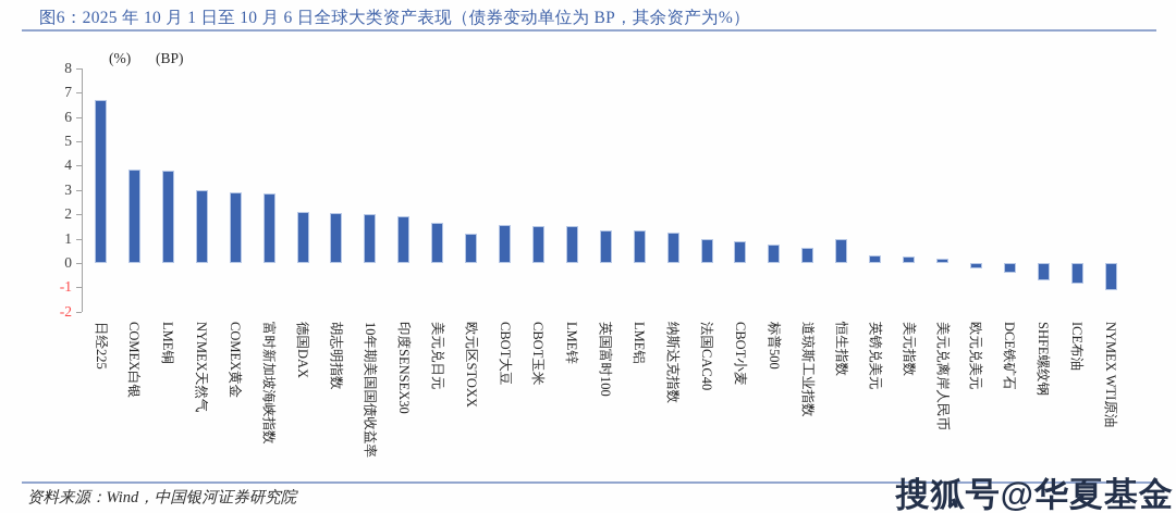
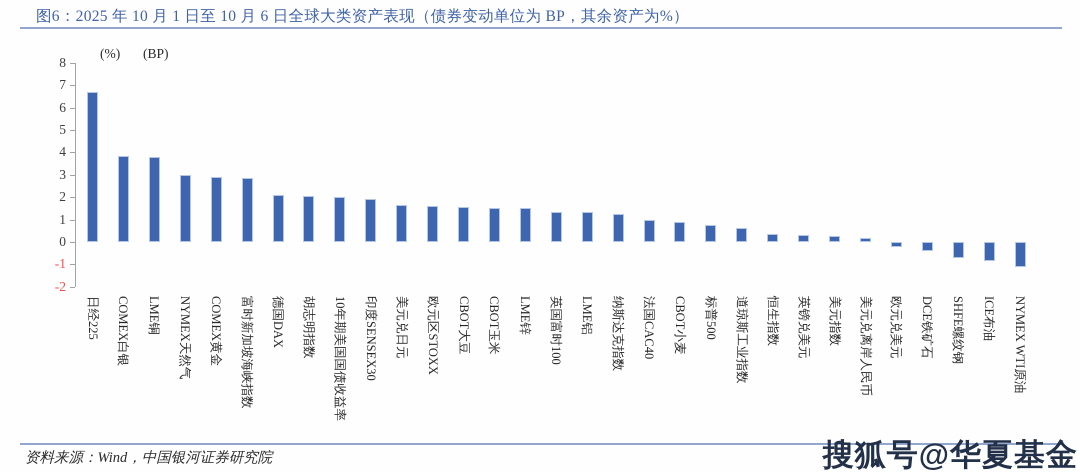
欧元区STOXX: 1.2 -> 1.6
恒生指数: 1.0 -> 0.4
